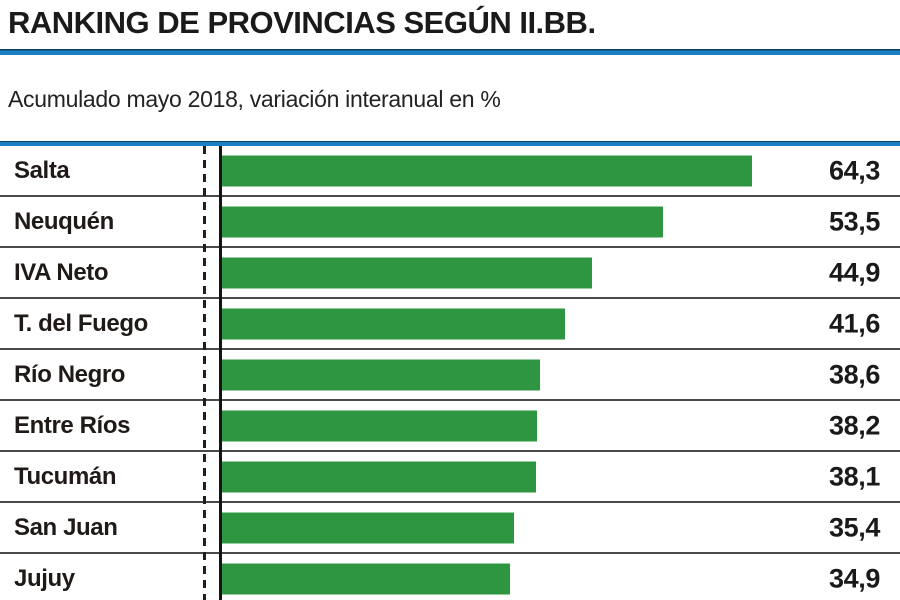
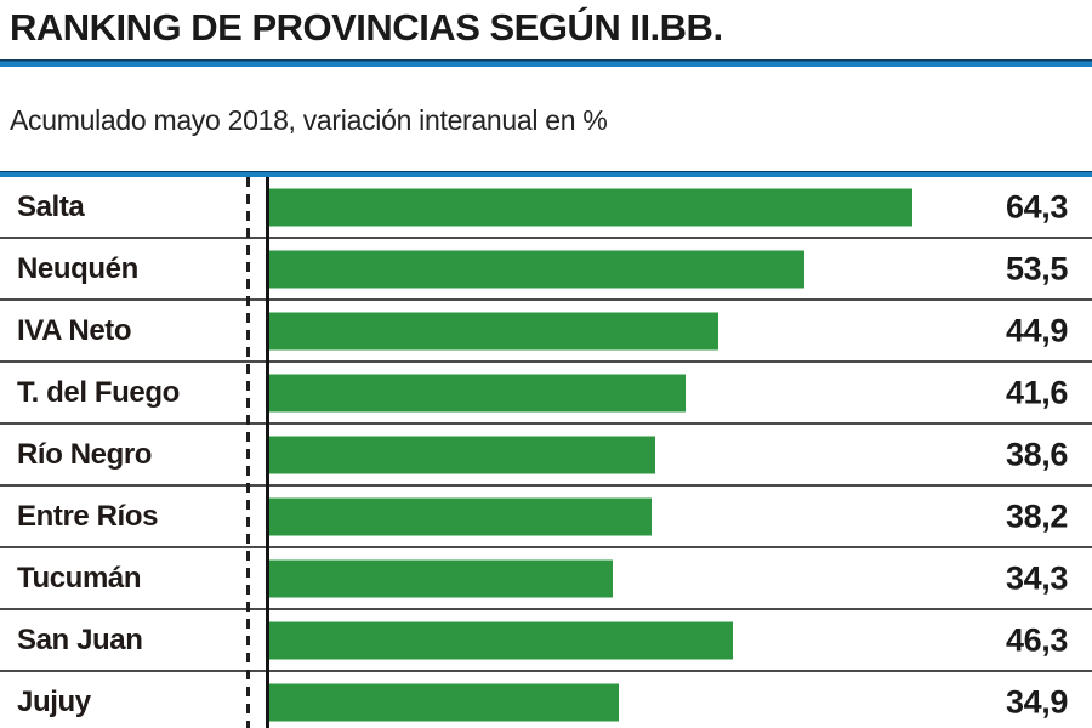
Tucumán: 38,1 -> 34,3
San Juan: 35,4 -> 46,3
